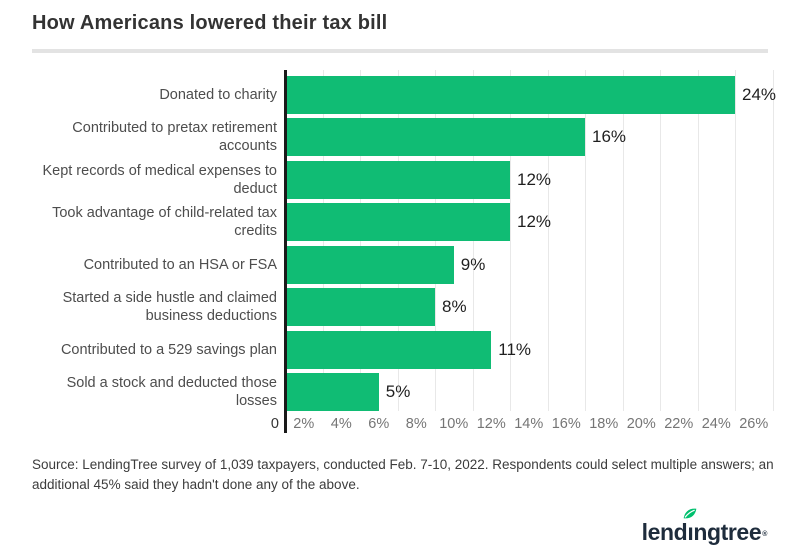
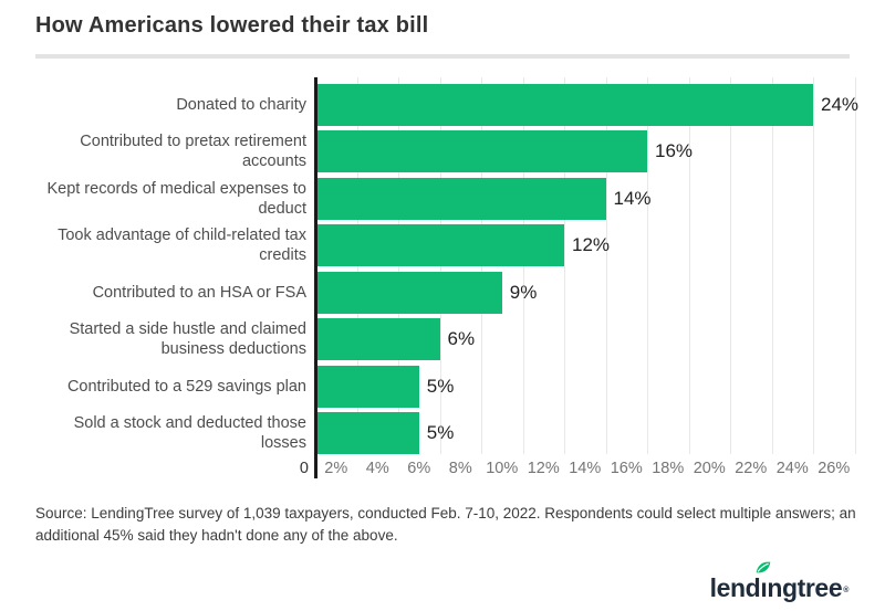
Kept records of medical expenses to deduct: 12% -> 14%
Started a side hustle and claimed business deductions: 8% -> 6%
Contributed to a 529 savings plan: 11% -> 5%
